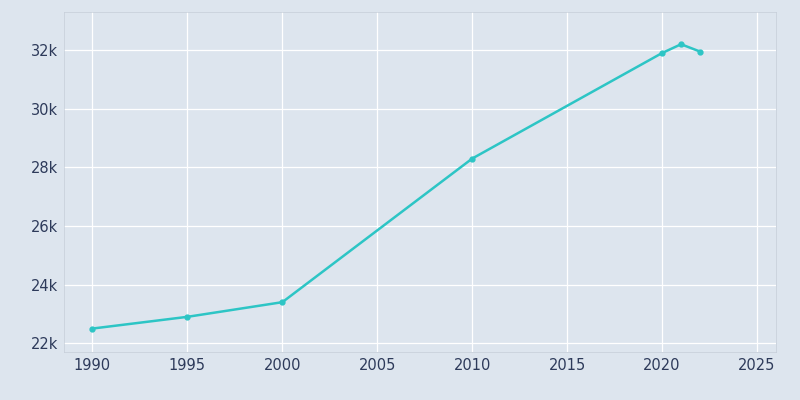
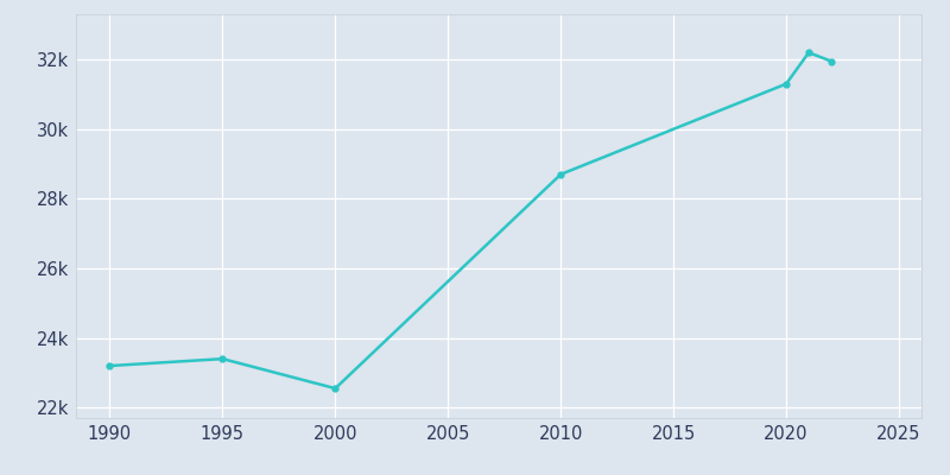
1990: 22.50k -> 23.20k
1995: 22.90k -> 23.40k
2000: 23.40k -> 22.55k
2010: 28.30k -> 28.70k
2020: 31.90k -> 31.30k
